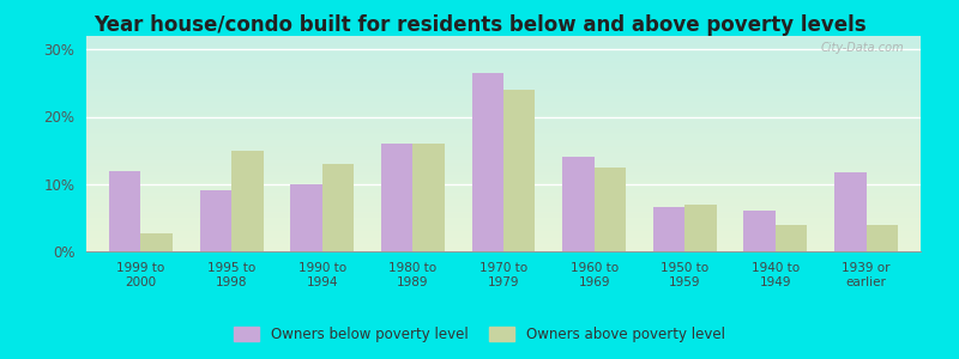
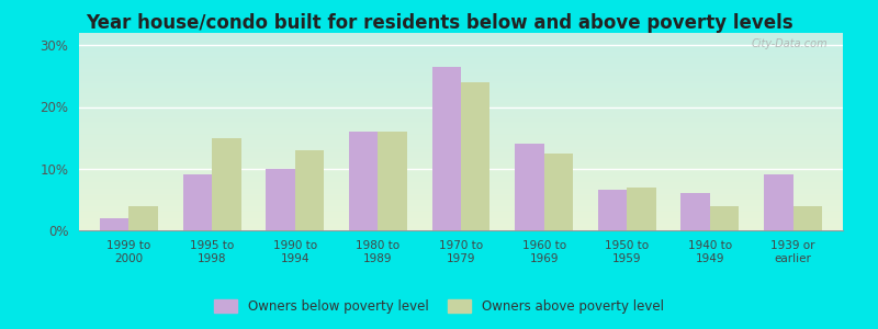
Owners below poverty level/1999 to 2000: 12.0% -> 2.0%
Owners above poverty level/1999 to 2000: 2.6% -> 4.0%
Owners below poverty level/1939 or earlier: 11.8% -> 9.0%
